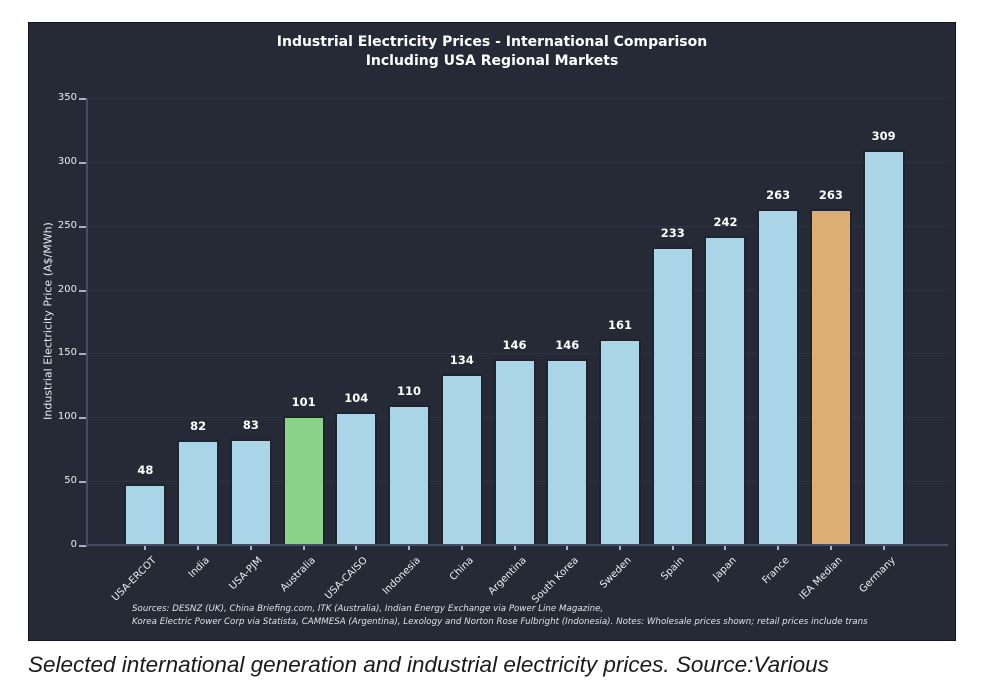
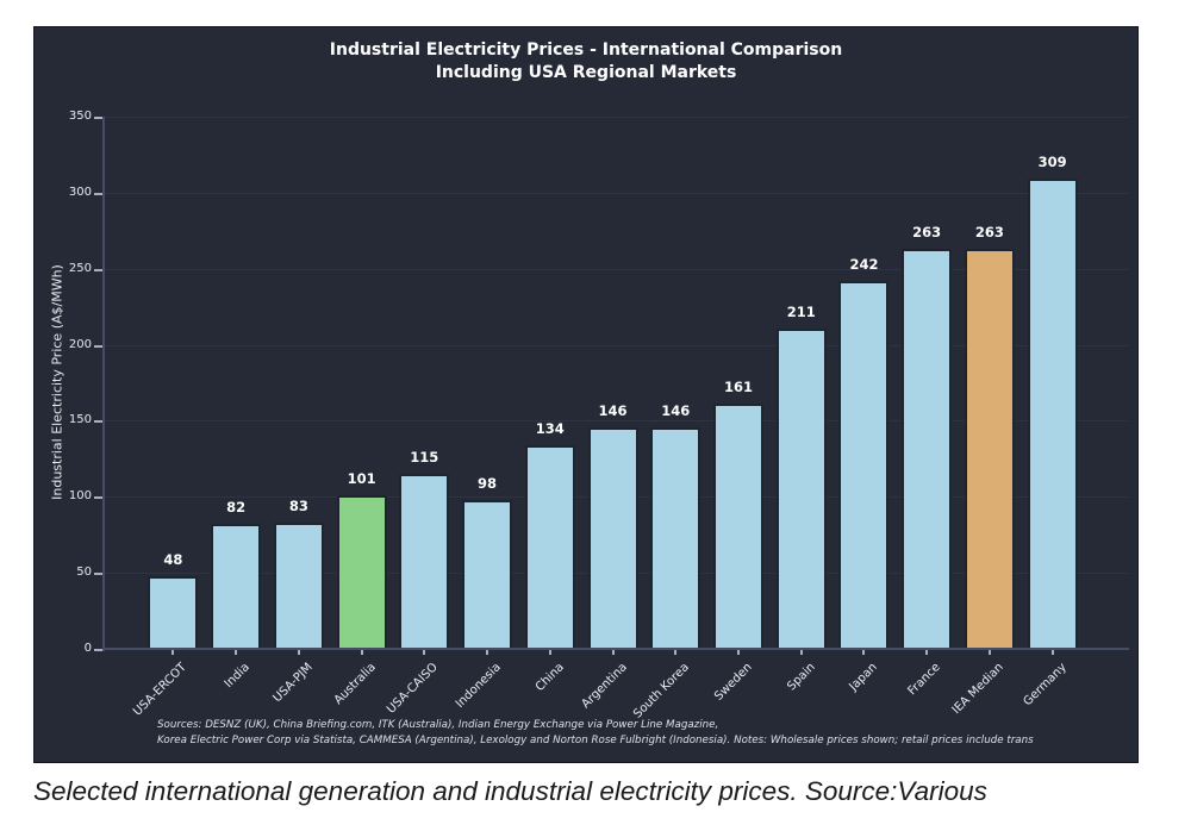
USA-CAISO: 104 -> 115
Indonesia: 110 -> 98
Spain: 233 -> 211
